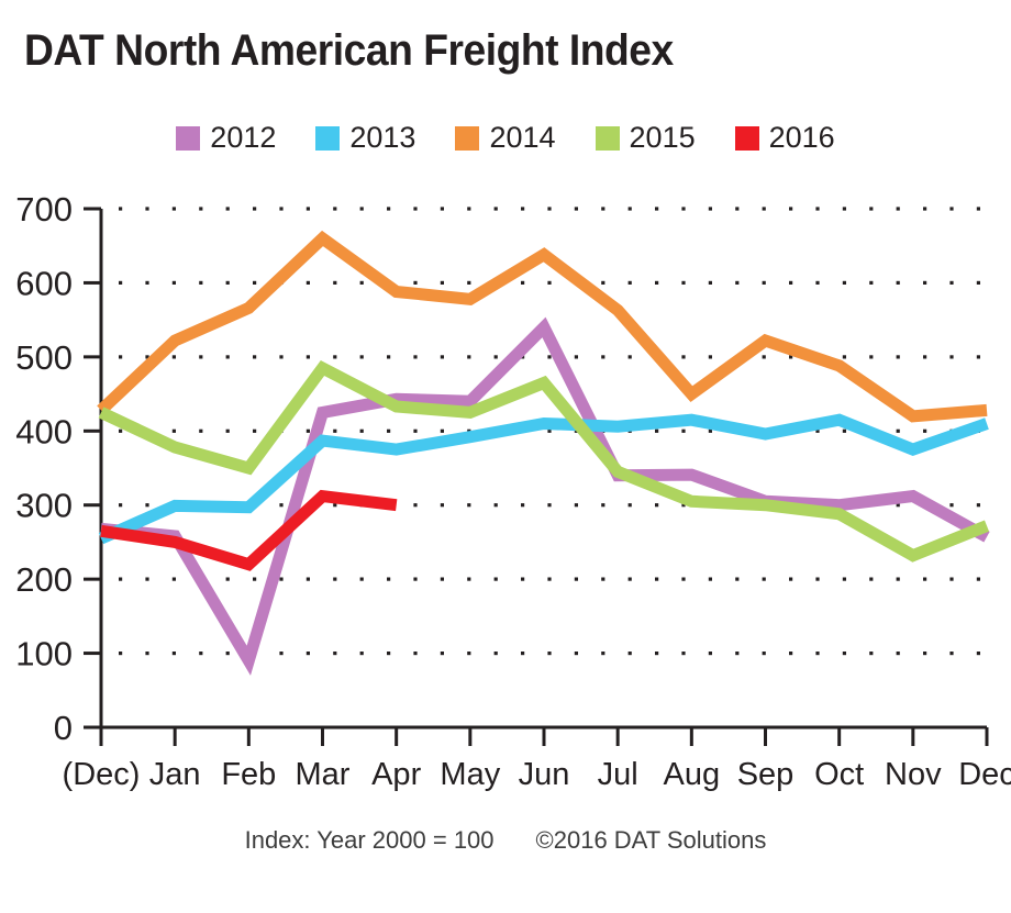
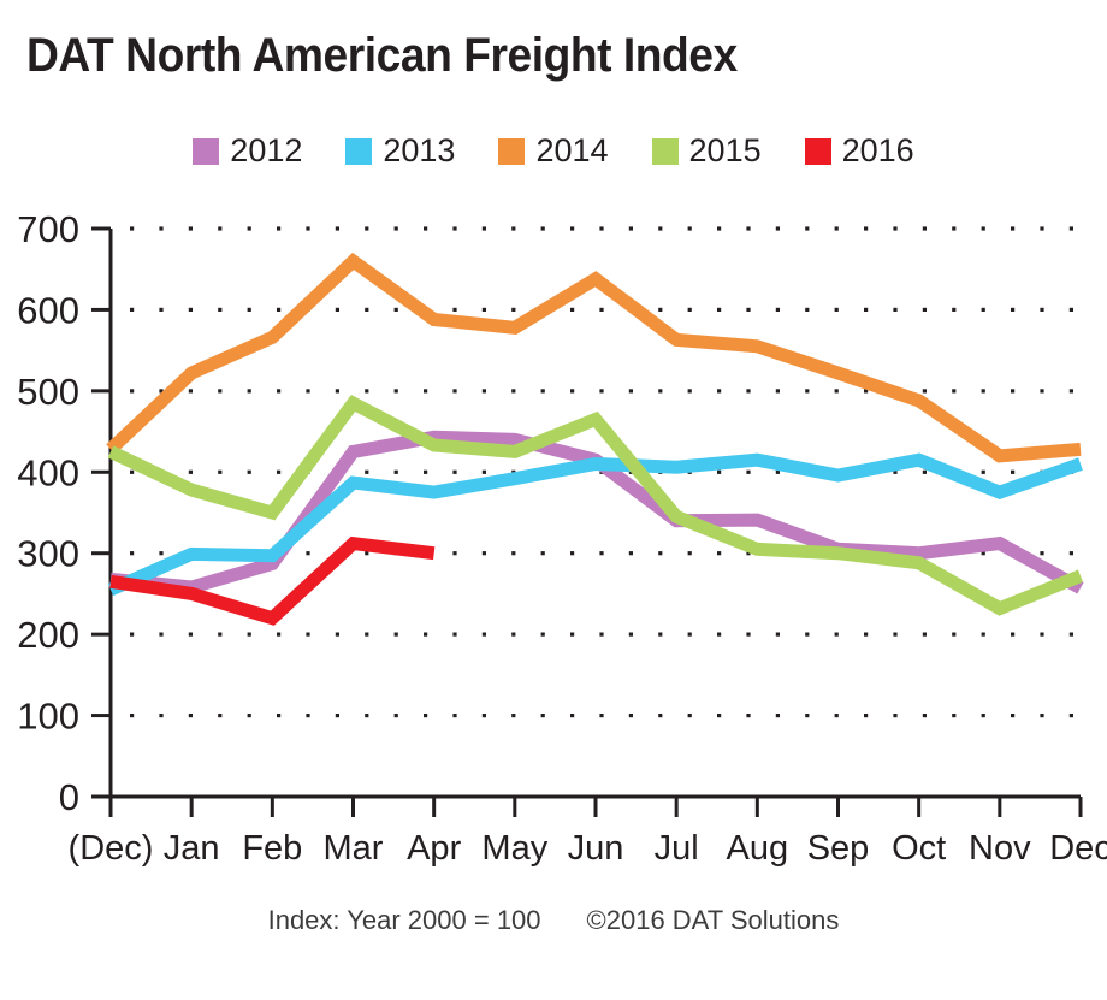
2012/Feb: 90 -> 290
2012/Jun: 540 -> 420
2014/Aug: 450 -> 560
